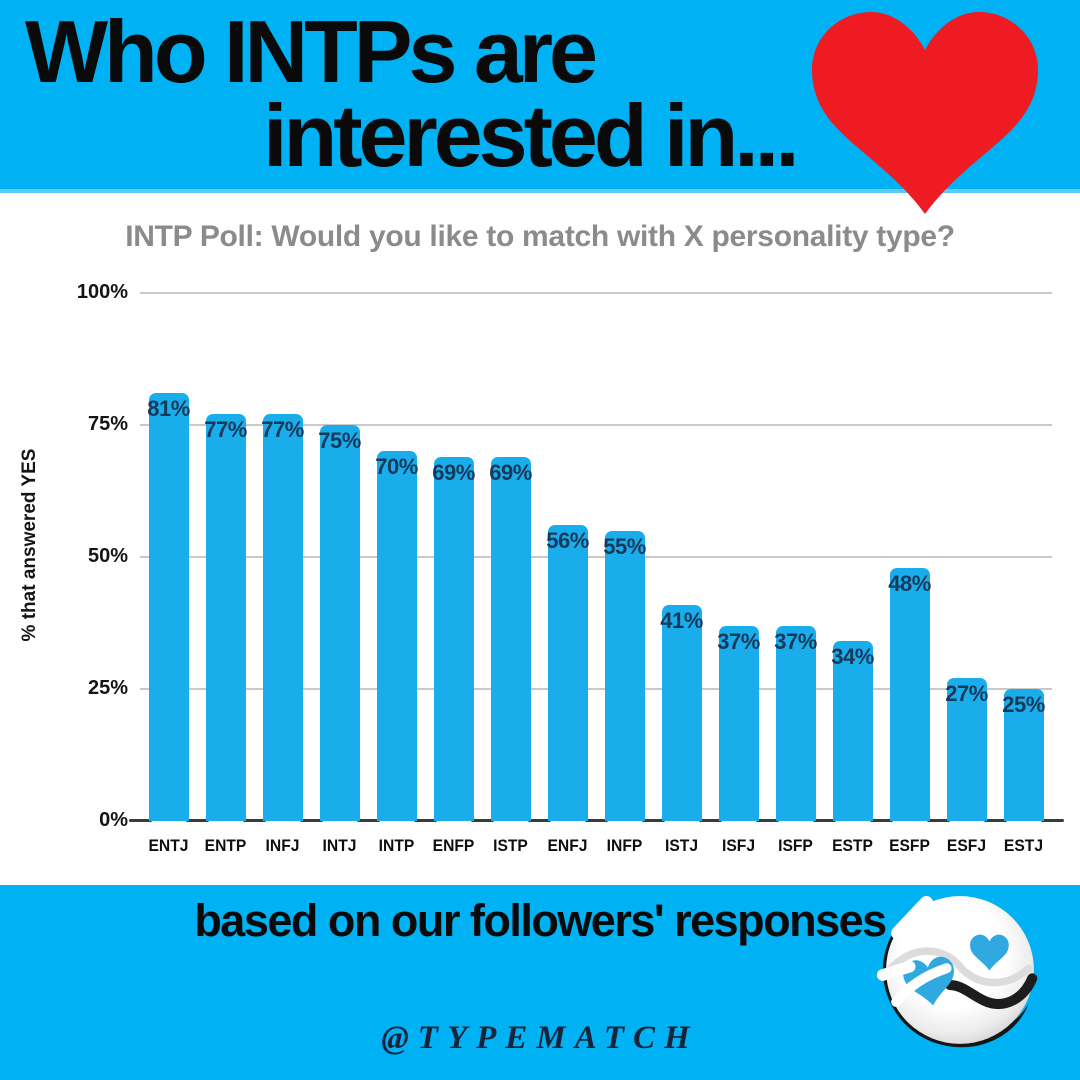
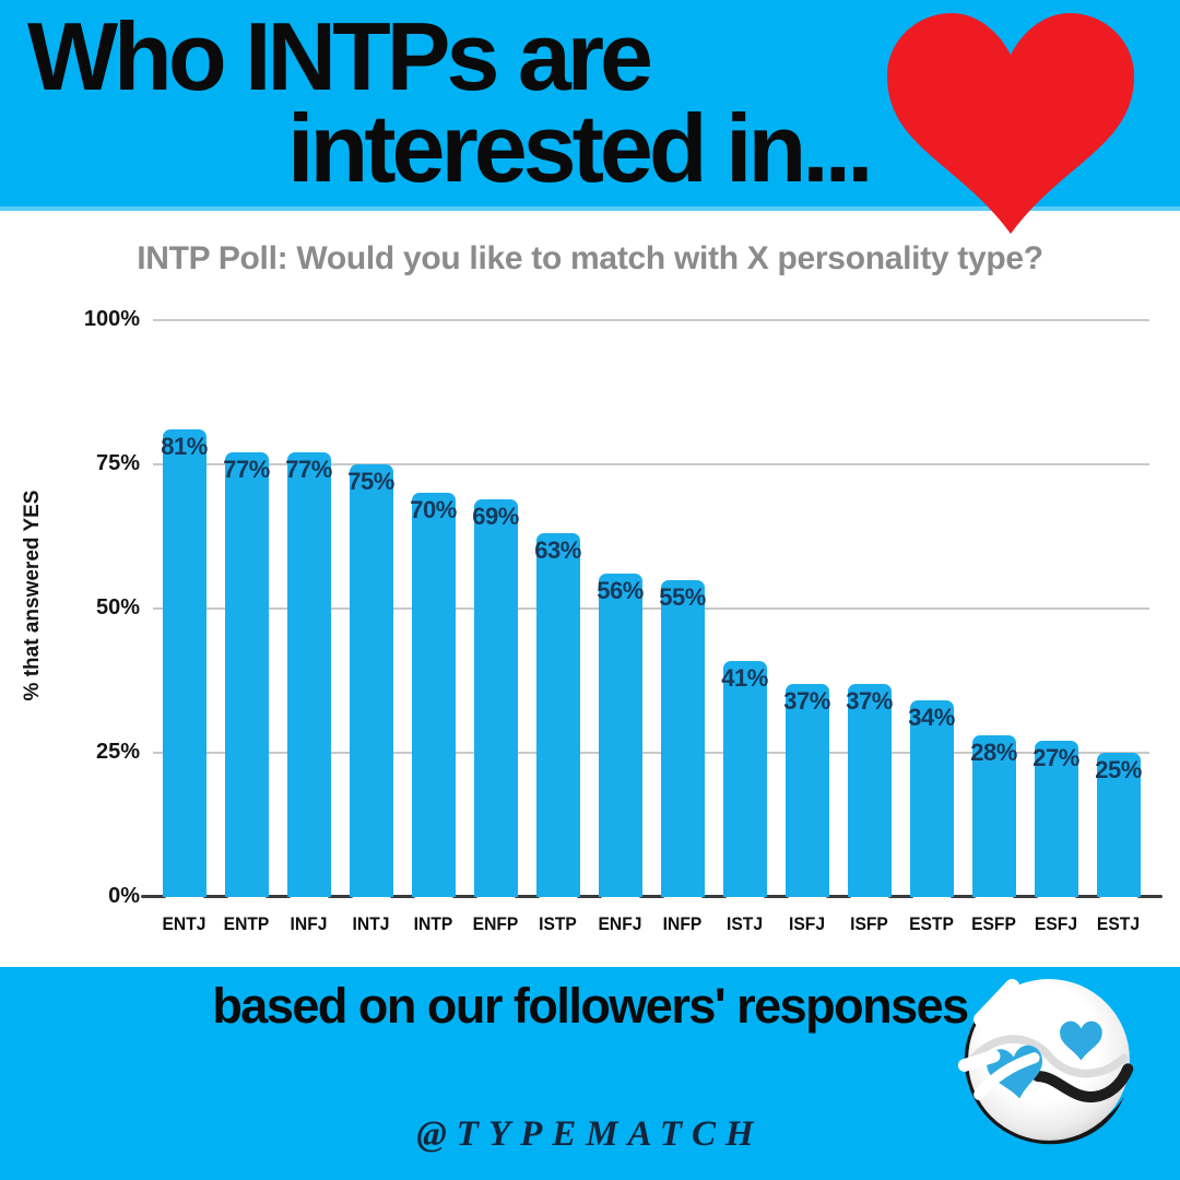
ISTP: 69% -> 63%
ESFP: 48% -> 28%
